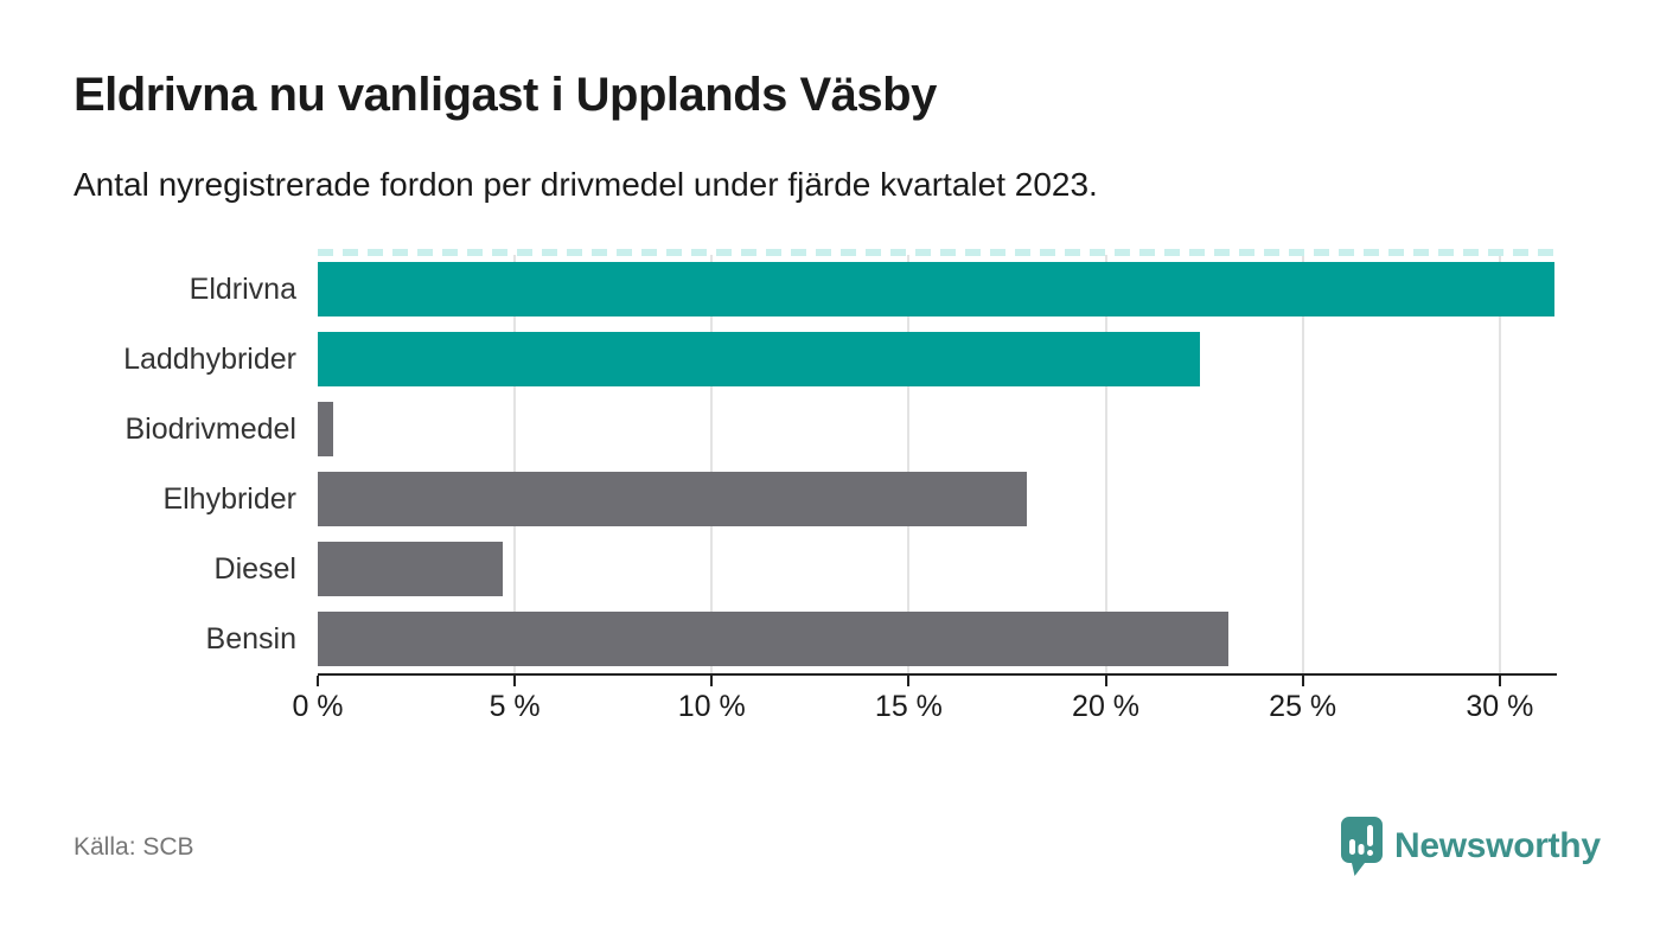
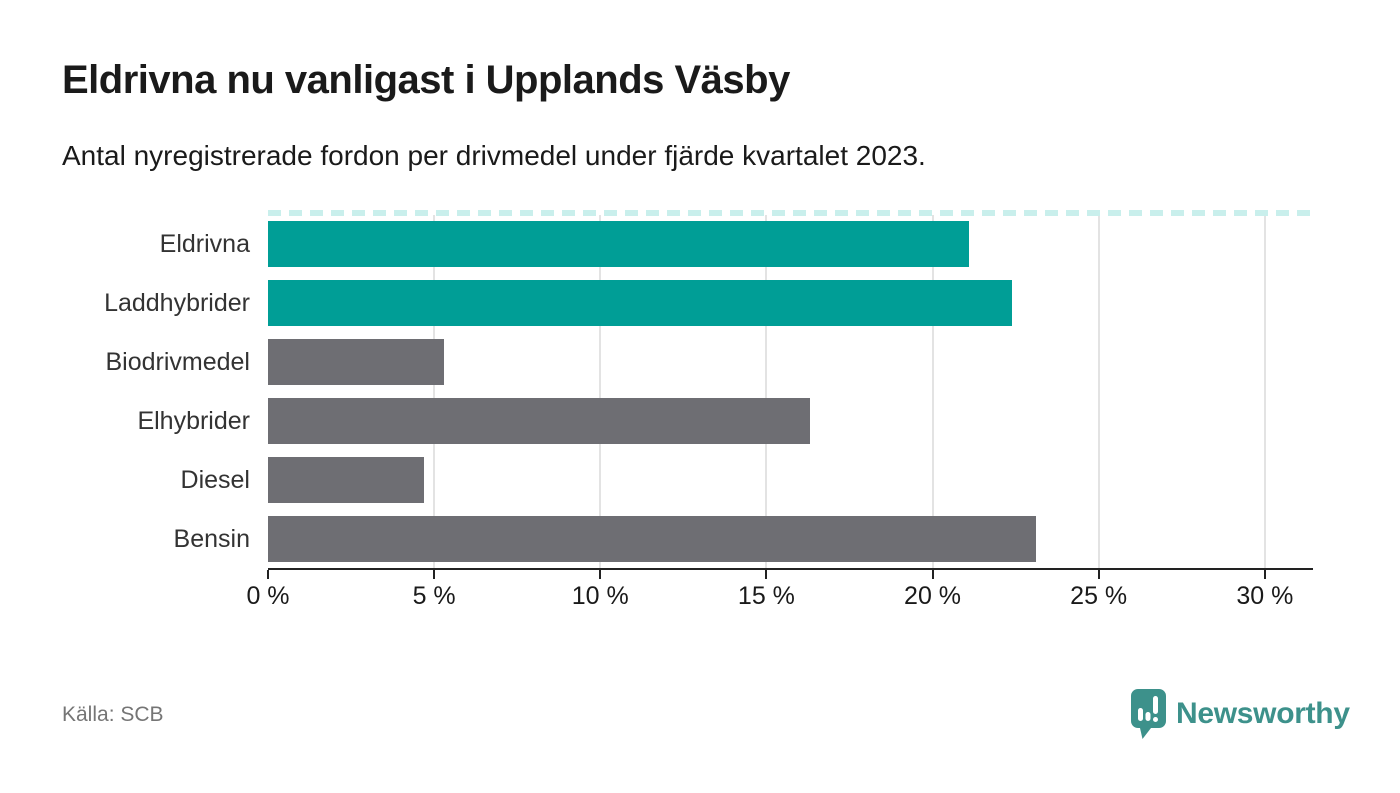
Eldrivna: 31.4% -> 21.1%
Biodrivmedel: 0.4% -> 5.3%
Elhybrider: 18.0% -> 16.3%
